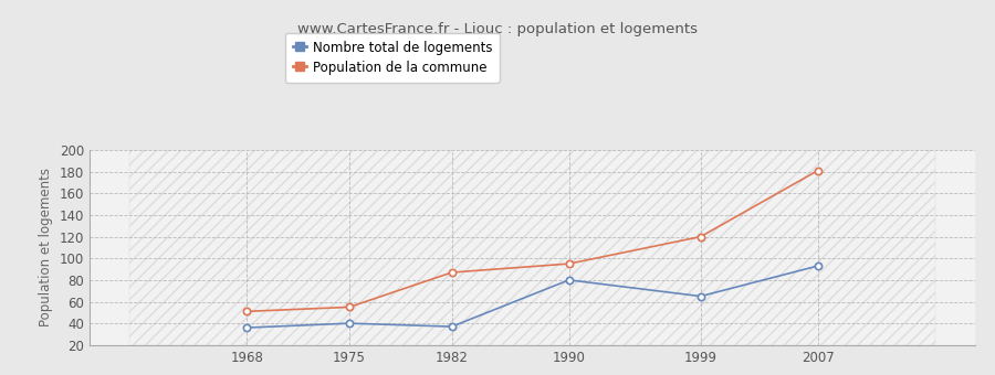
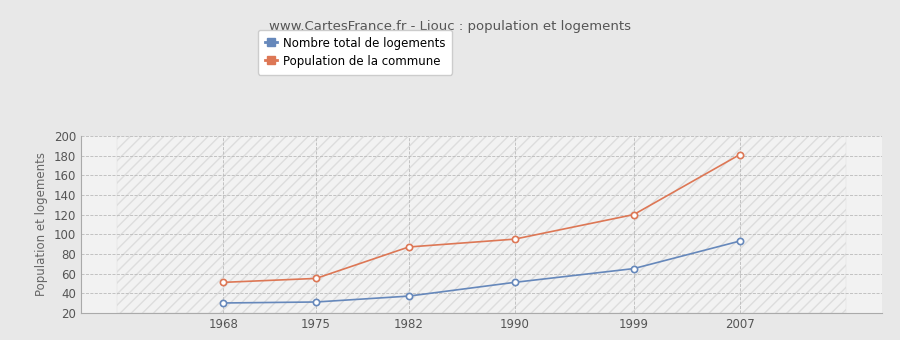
Nombre total de logements/1968: 36 -> 30
Nombre total de logements/1975: 40 -> 31
Nombre total de logements/1990: 80 -> 51
